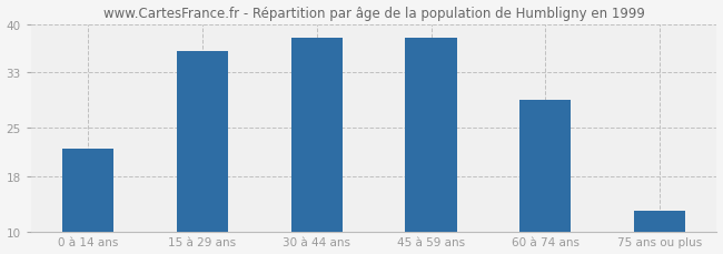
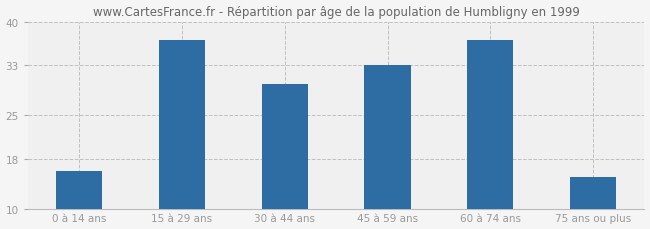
0 à 14 ans: 22 -> 16
15 à 29 ans: 36 -> 37
30 à 44 ans: 38 -> 30
45 à 59 ans: 38 -> 33
60 à 74 ans: 29 -> 37
75 ans ou plus: 13 -> 15
